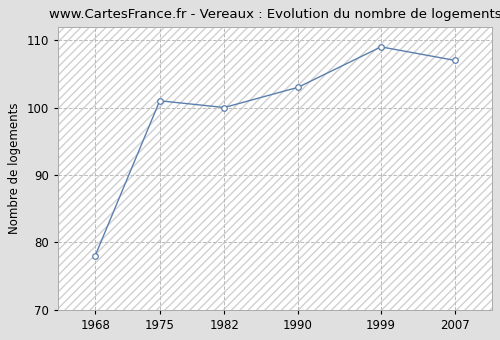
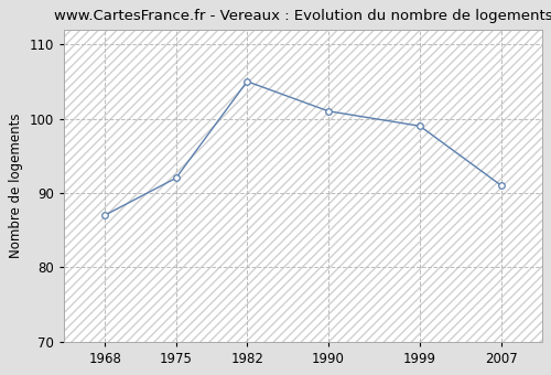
1968: 78 -> 87
1975: 101 -> 92
1982: 100 -> 105
1990: 103 -> 101
1999: 109 -> 99
2007: 107 -> 91
